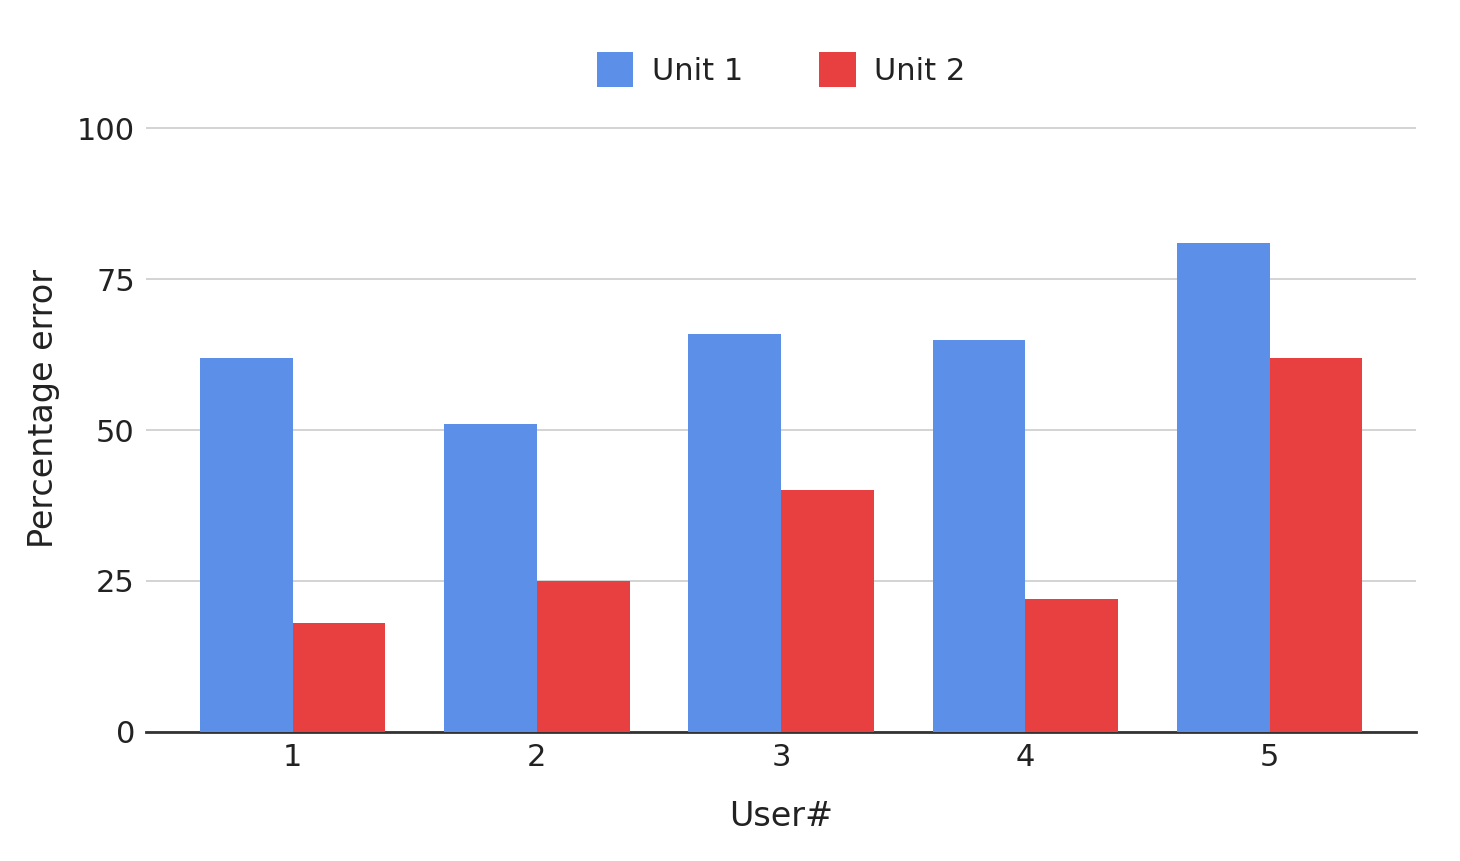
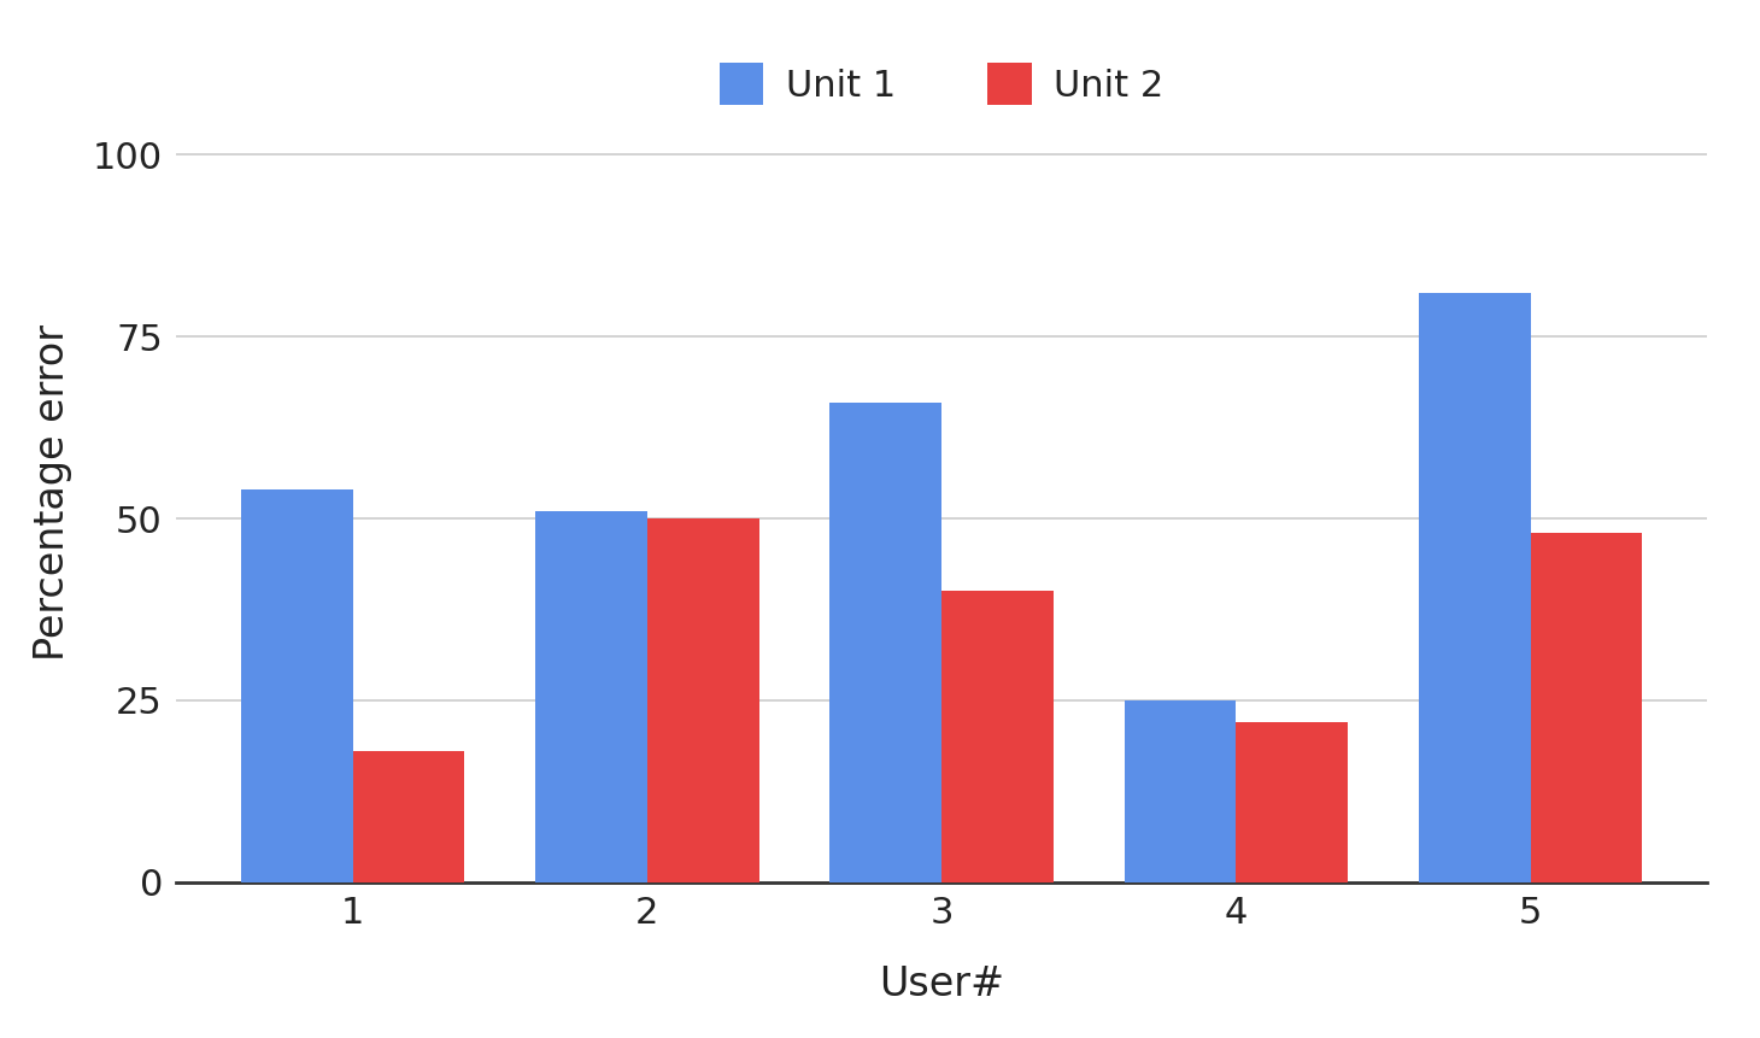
Unit 1/1: 62 -> 54
Unit 2/2: 25 -> 50
Unit 1/4: 65 -> 25
Unit 2/5: 62 -> 48
